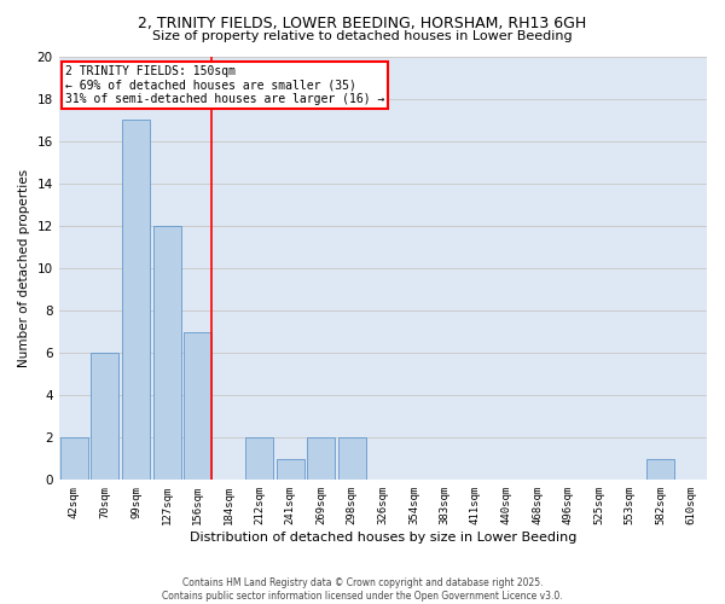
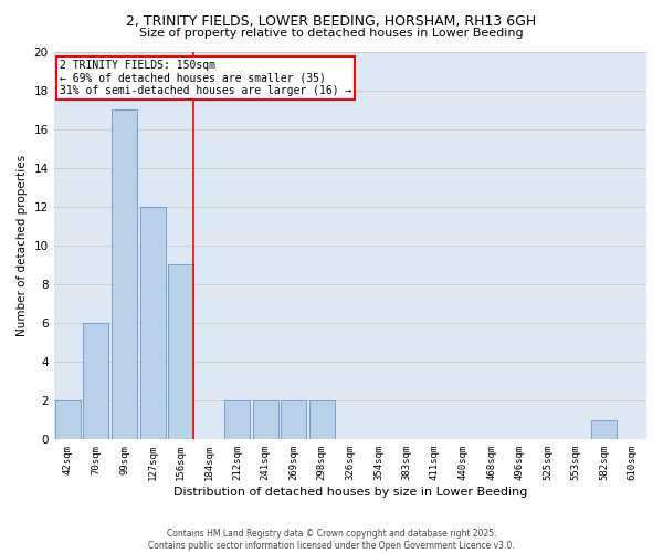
156sqm: 7 -> 9
241sqm: 1 -> 2
